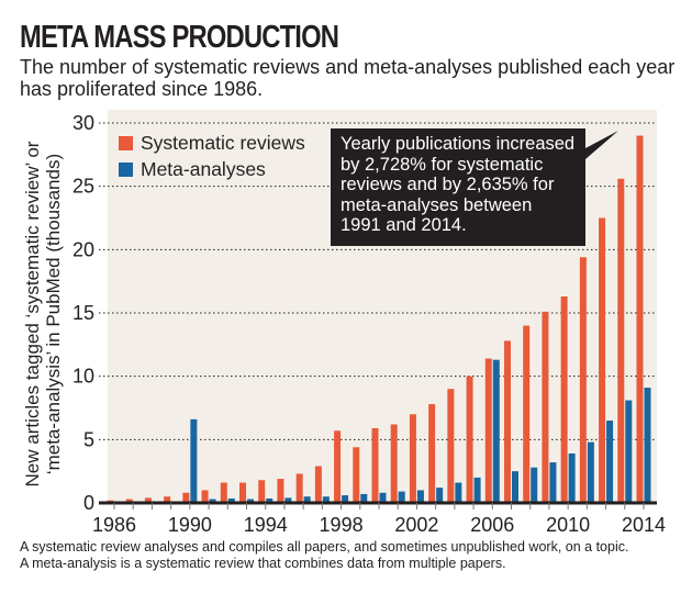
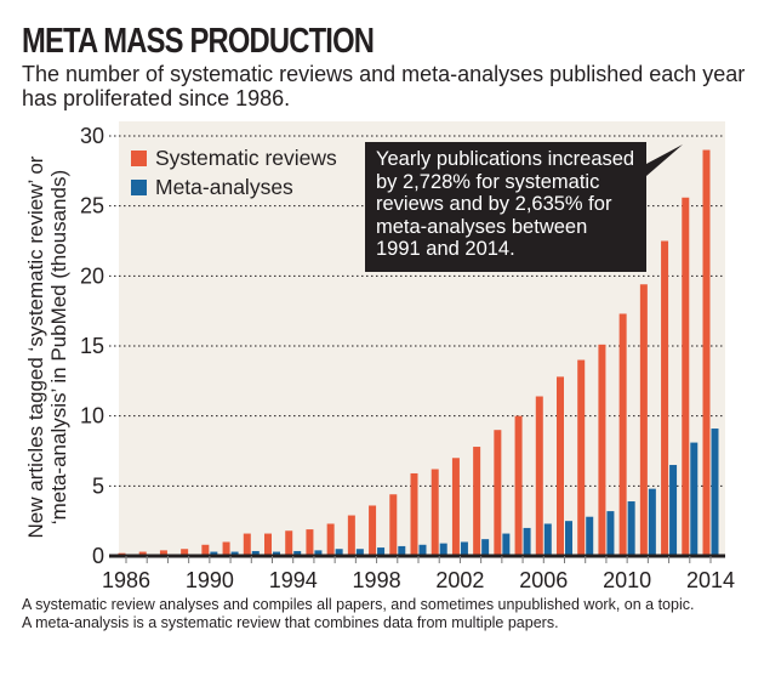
Meta-analyses/1990: 6.6 -> 0.3
Systematic reviews/1998: 5.7 -> 3.6
Meta-analyses/2006: 11.3 -> 2.3
Systematic reviews/2010: 16.3 -> 17.3
